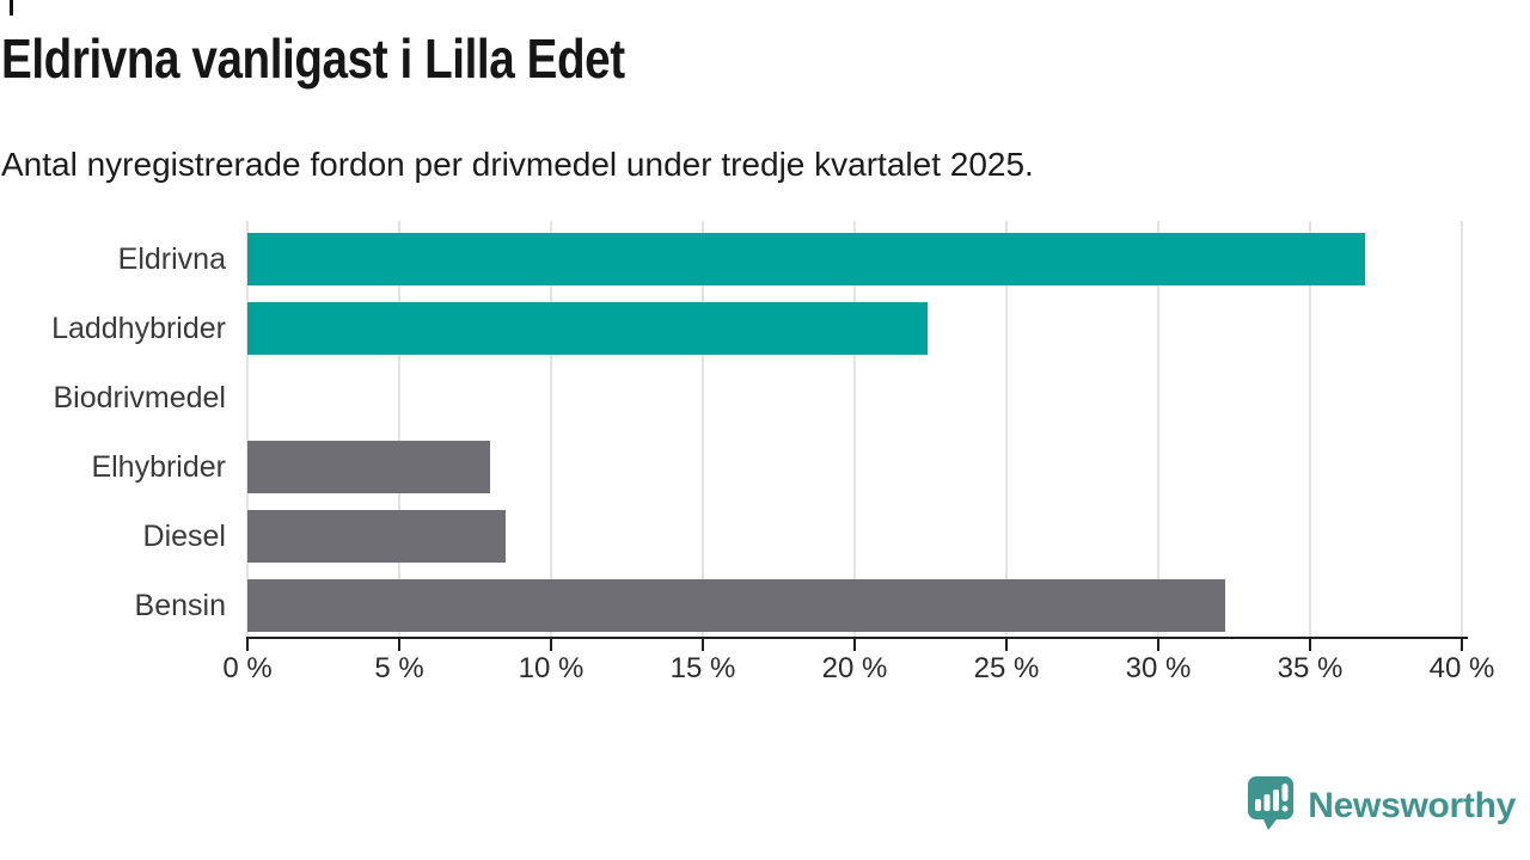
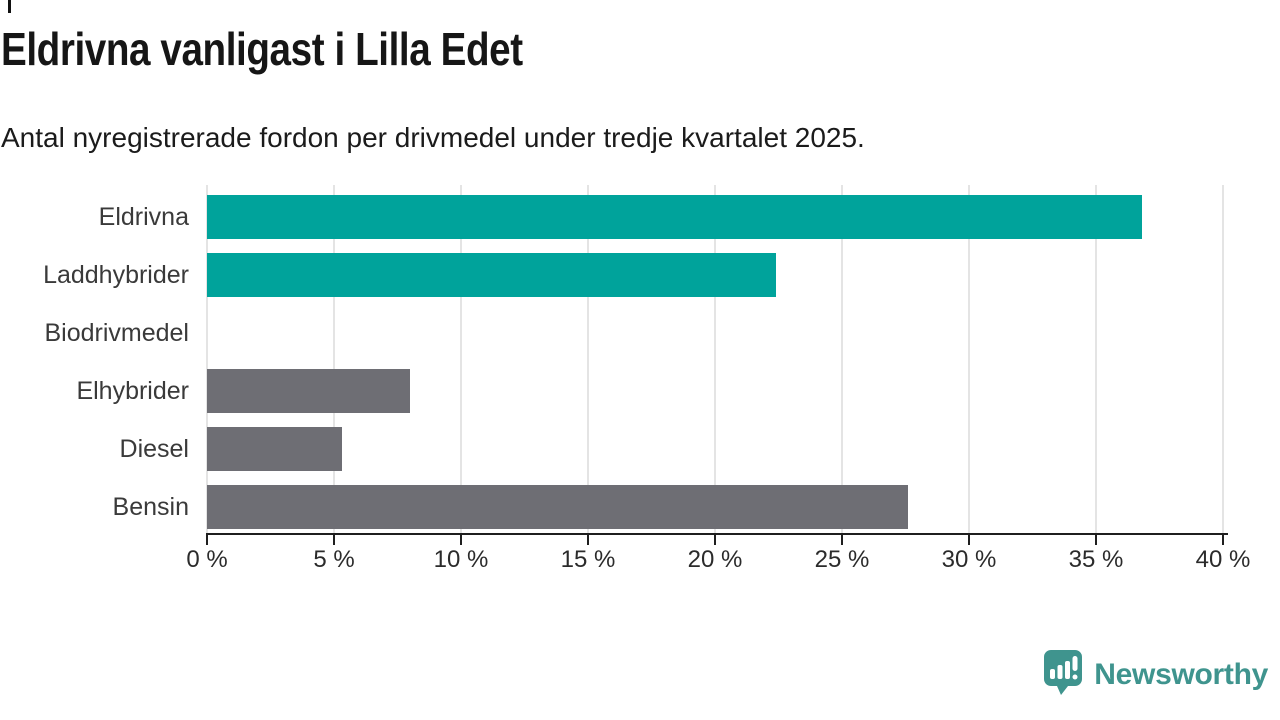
Diesel: 8.5% -> 5.3%
Bensin: 32.2% -> 27.6%
